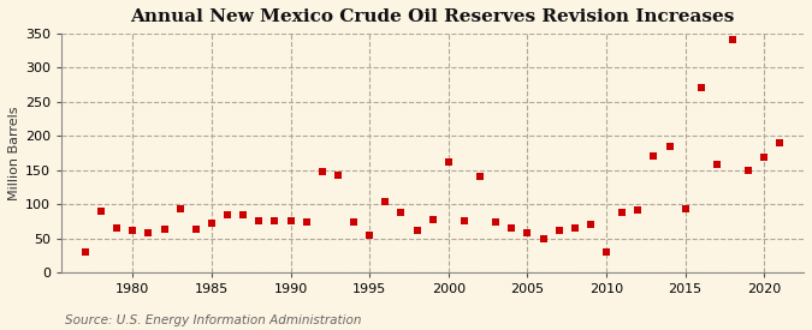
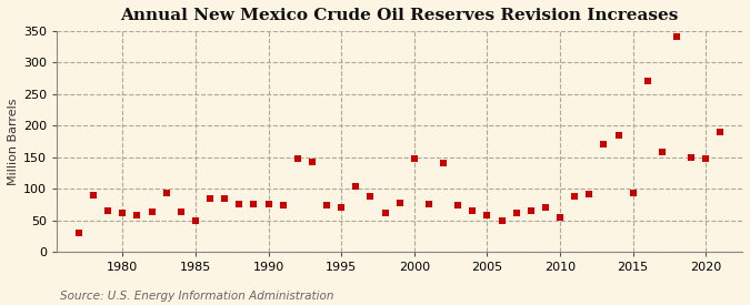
1985: 72 -> 50
1995: 54 -> 70
2000: 162 -> 148
2010: 30 -> 55
2020: 168 -> 147
